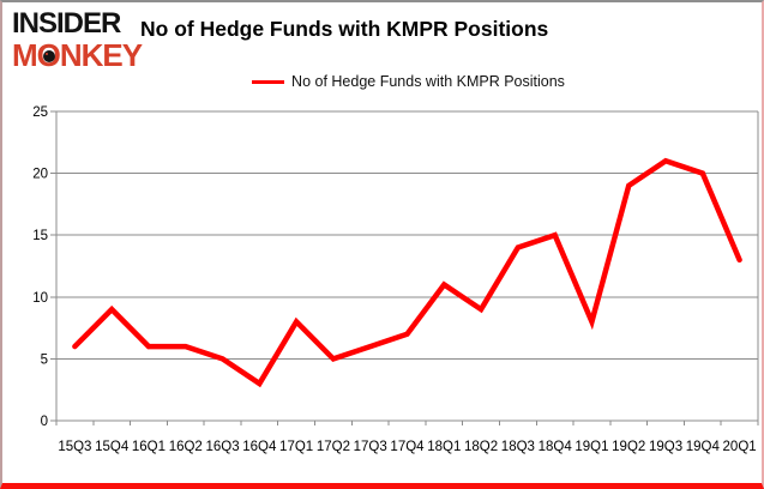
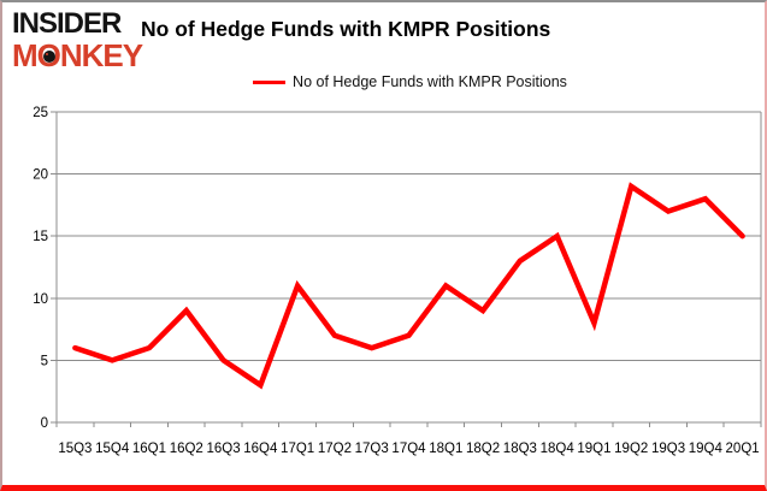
15Q4: 9 -> 5
16Q2: 6 -> 9
17Q1: 8 -> 11
17Q2: 5 -> 7
18Q3: 14 -> 13
19Q3: 21 -> 17
19Q4: 20 -> 18
20Q1: 13 -> 15
